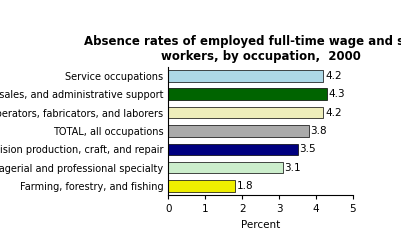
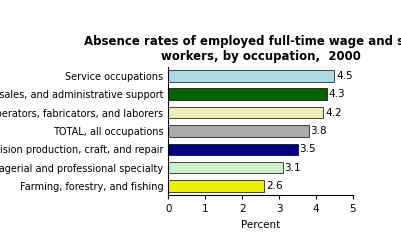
Service occupations: 4.2 -> 4.5
Farming, forestry, and fishing: 1.8 -> 2.6
